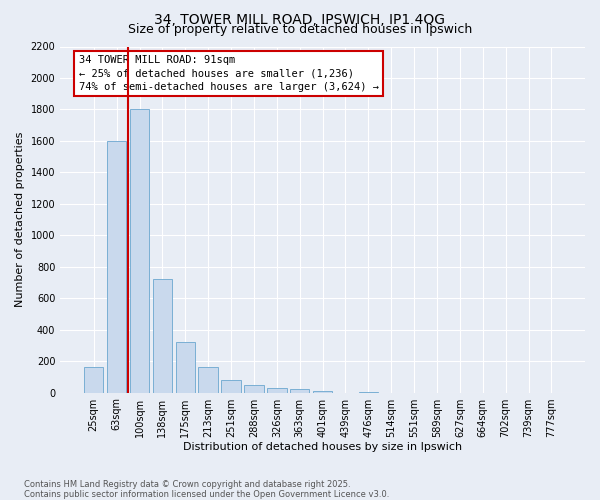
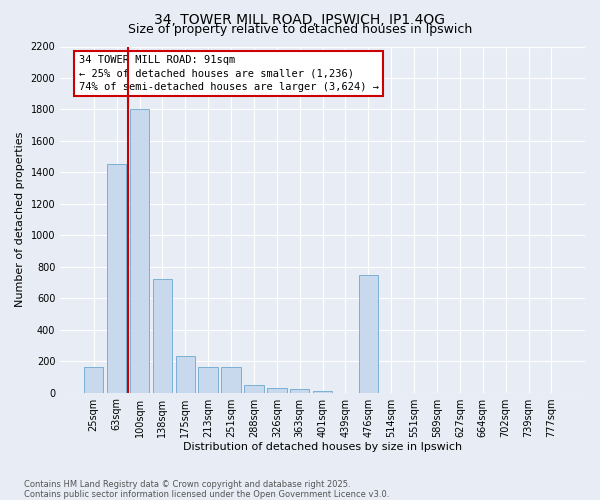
63sqm: 1600 -> 1450
175sqm: 320 -> 230
251sqm: 80 -> 160
476sqm: 0 -> 750
